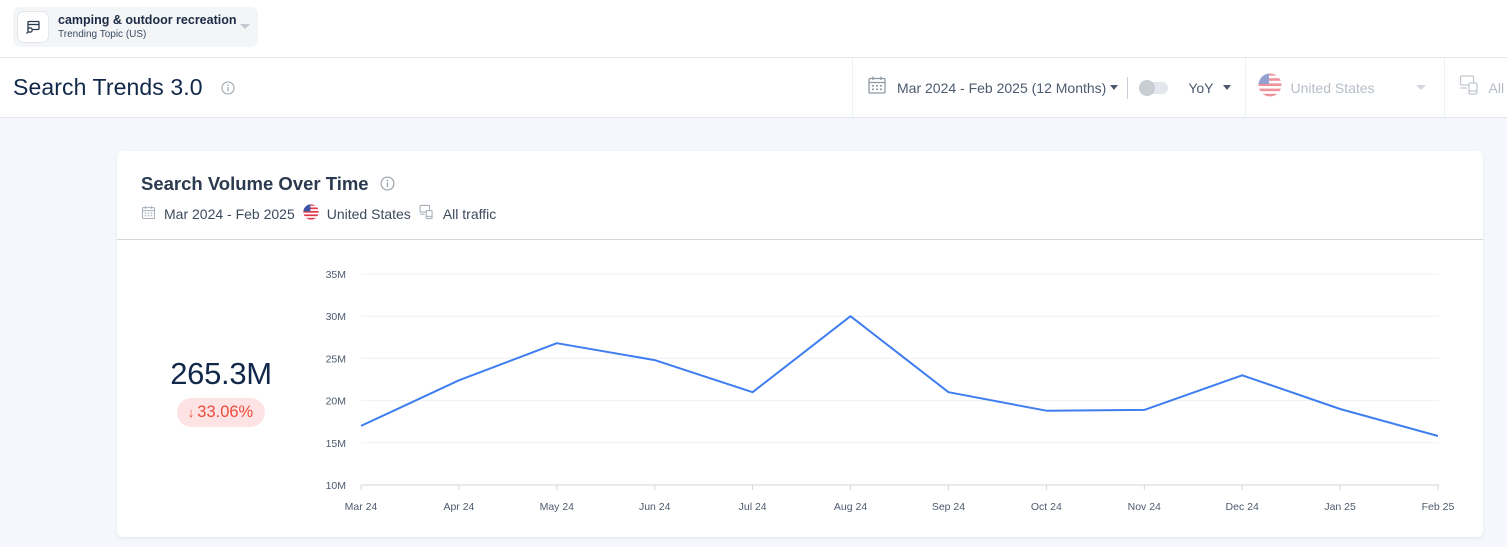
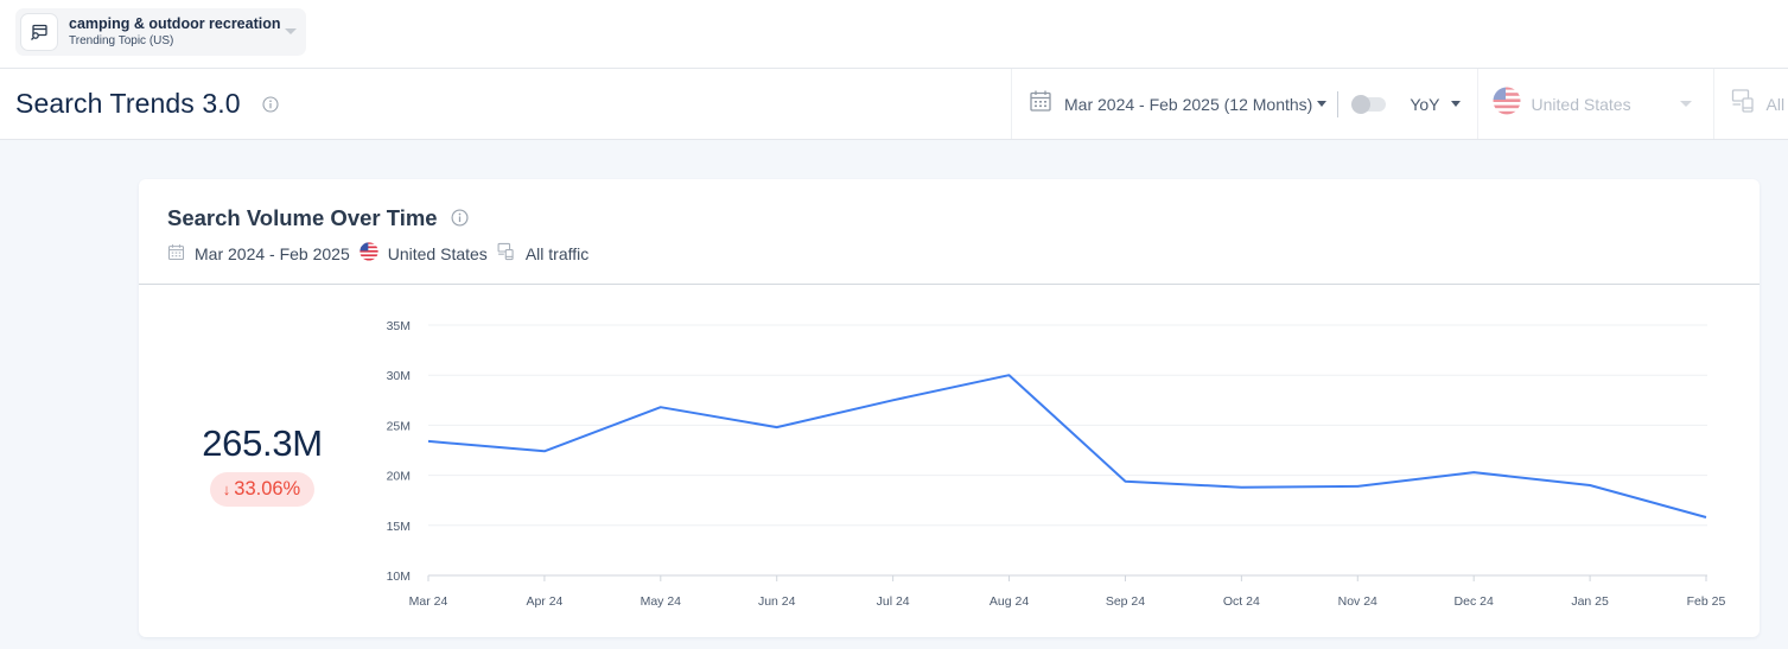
Mar 24: 17M -> 23M
Jul 24: 21M -> 28M
Sep 24: 21M -> 19M
Dec 24: 23M -> 20M
